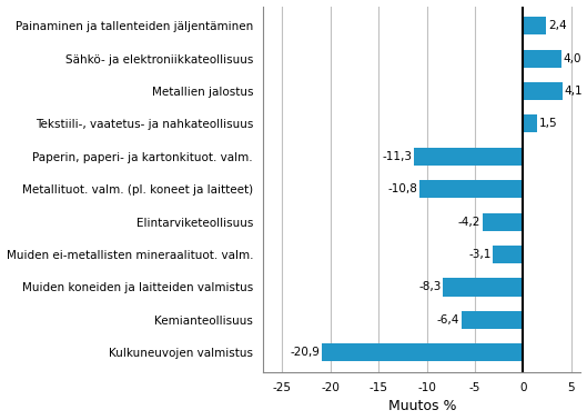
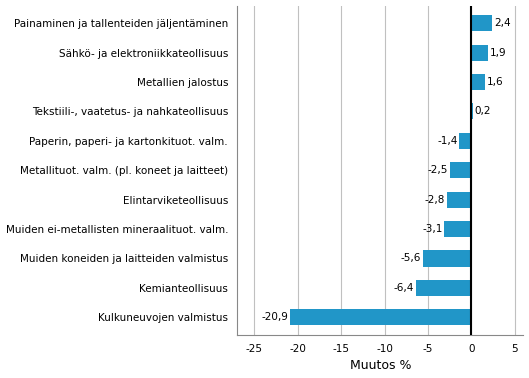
Sähkö- ja elektroniikkateollisuus: 4,0 -> 1,9
Metallien jalostus: 4,1 -> 1,6
Tekstiili-, vaatetus- ja nahkateollisuus: 1,5 -> 0,2
Paperin, paperi- ja kartonkituot. valm.: -11,3 -> -1,4
Metallituot. valm. (pl. koneet ja laitteet): -10,8 -> -2,5
Elintarviketeollisuus: -4,2 -> -2,8
Muiden koneiden ja laitteiden valmistus: -8,3 -> -5,6
